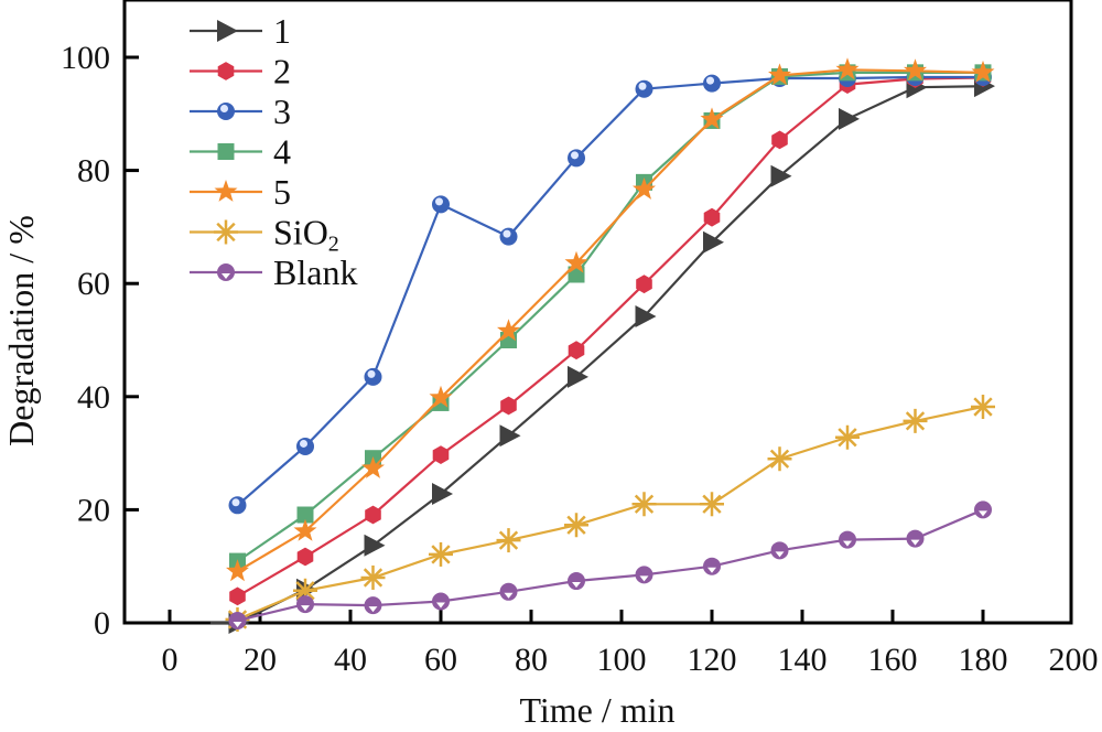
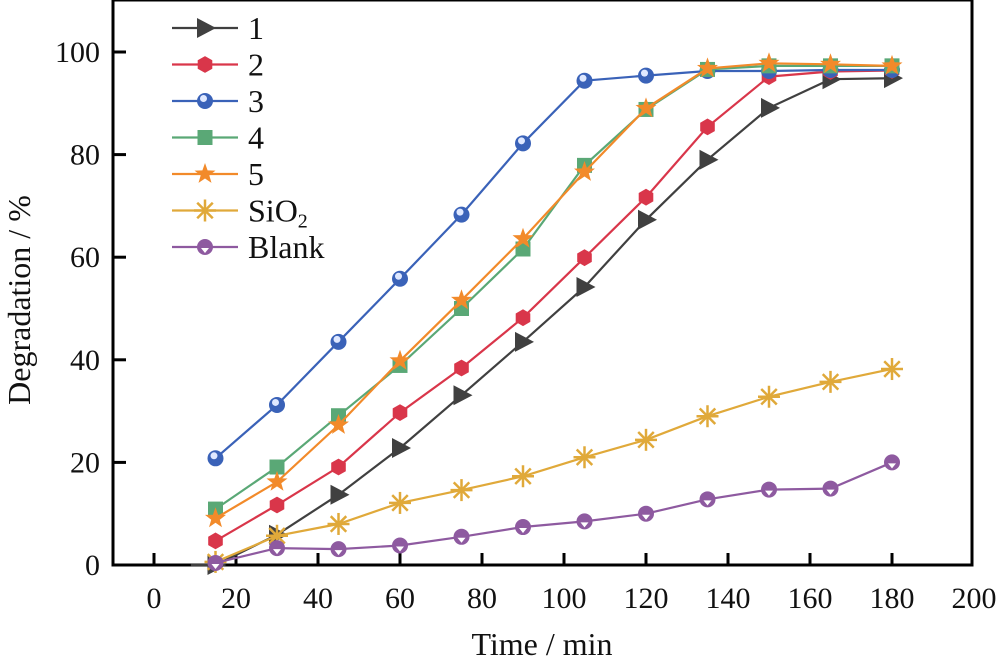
3/60: 74 -> 56
SiO/120: 21 -> 24
